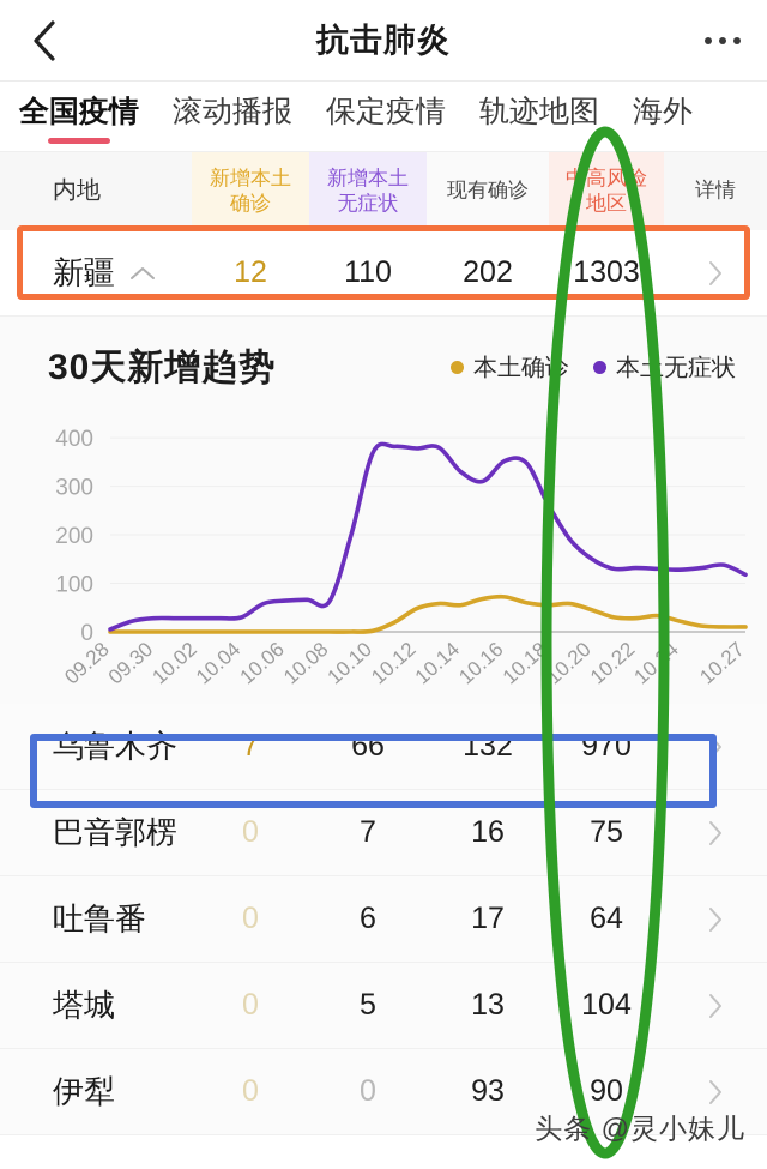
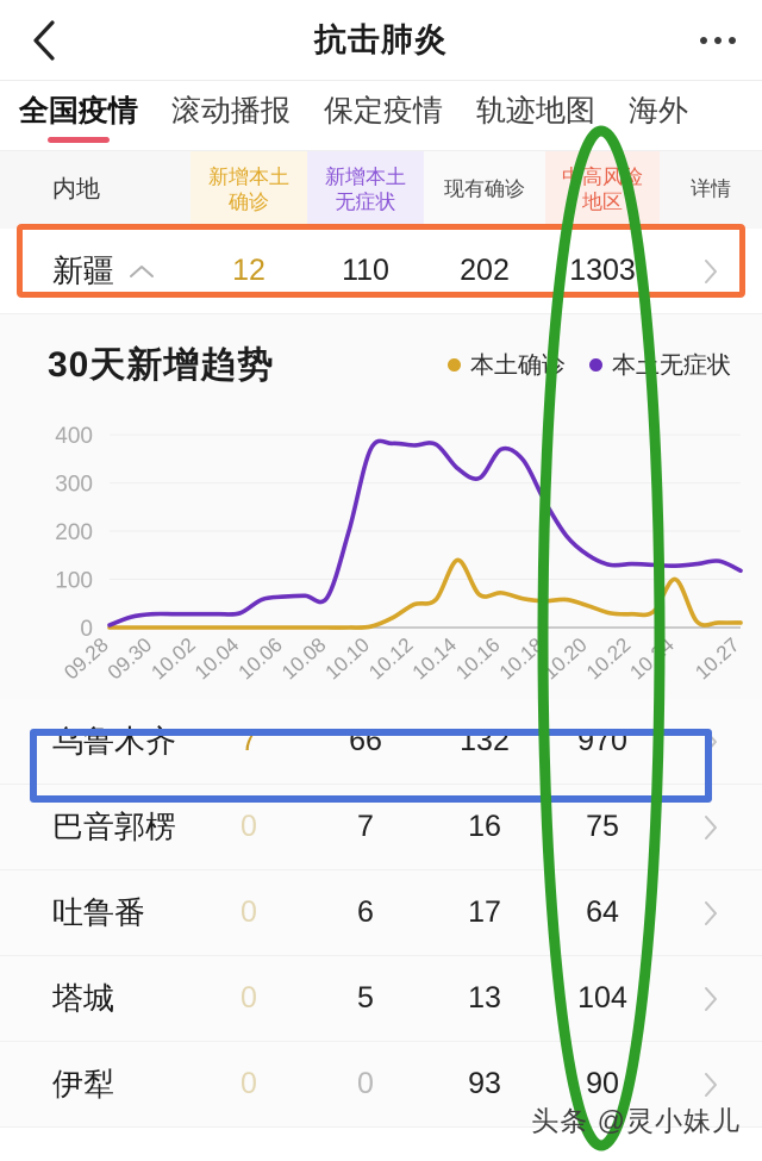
本土确诊/10.14: 60 -> 140
本土无症状/10.16: 350 -> 370
本土确诊/10.24: 20 -> 100
